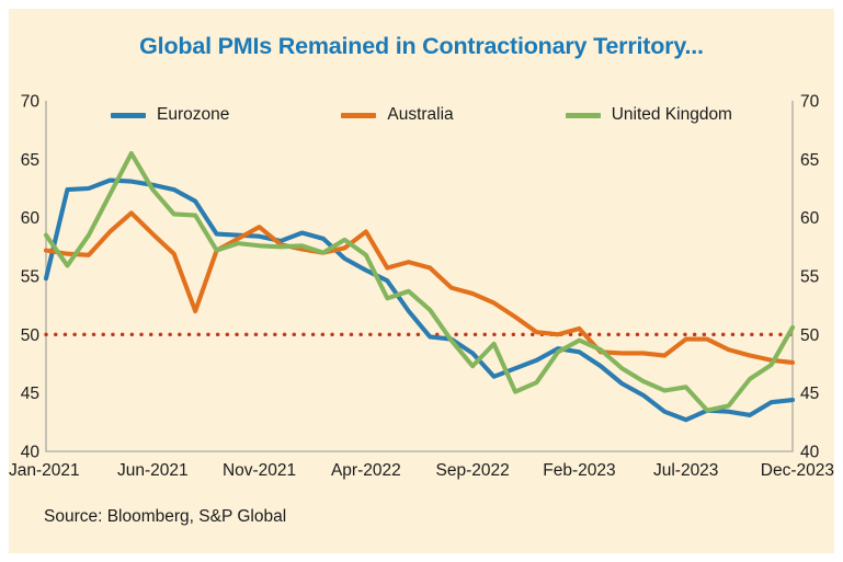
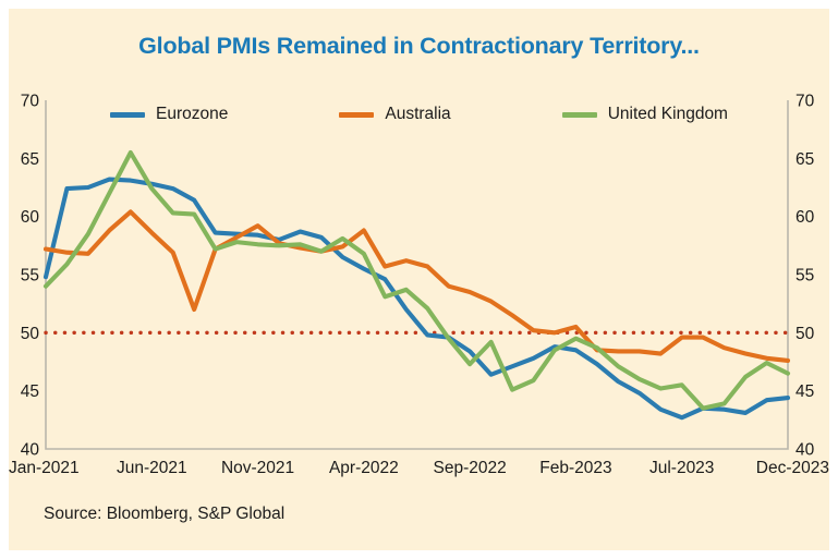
United Kingdom/Jan-2021: 58.5 -> 54.0
United Kingdom/Dec-2023: 50.6 -> 46.5
